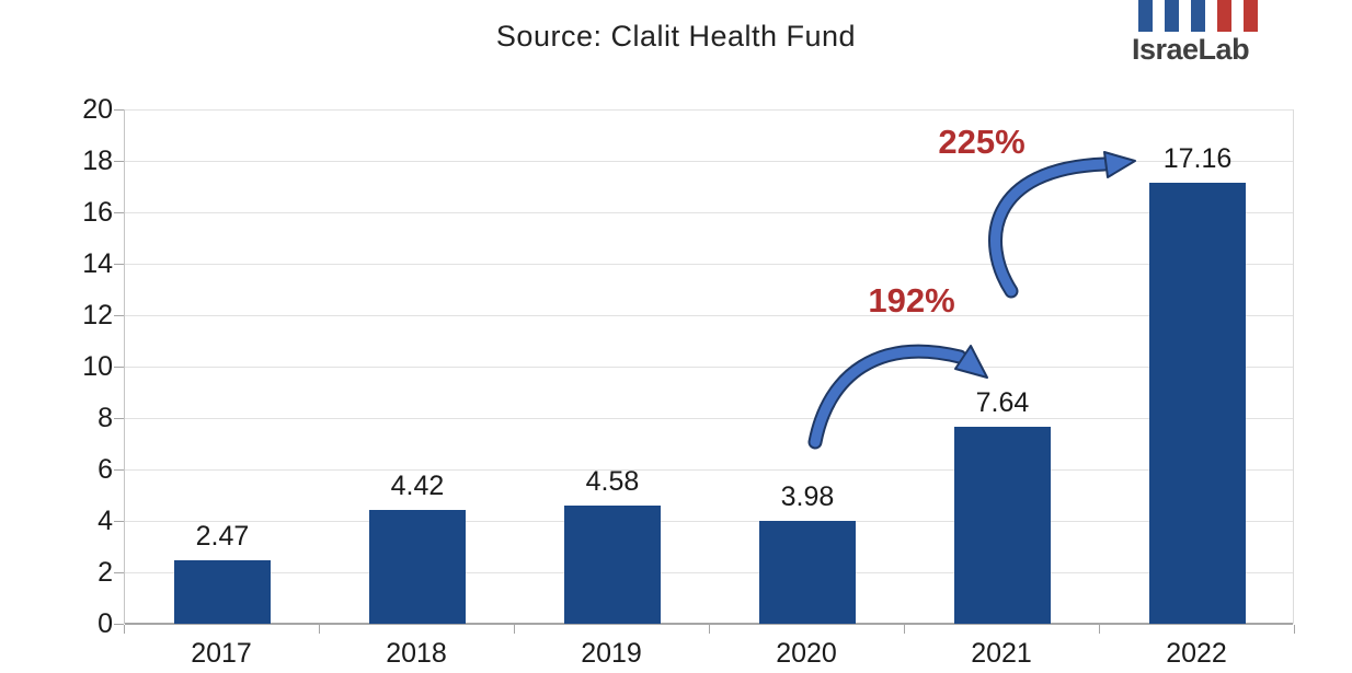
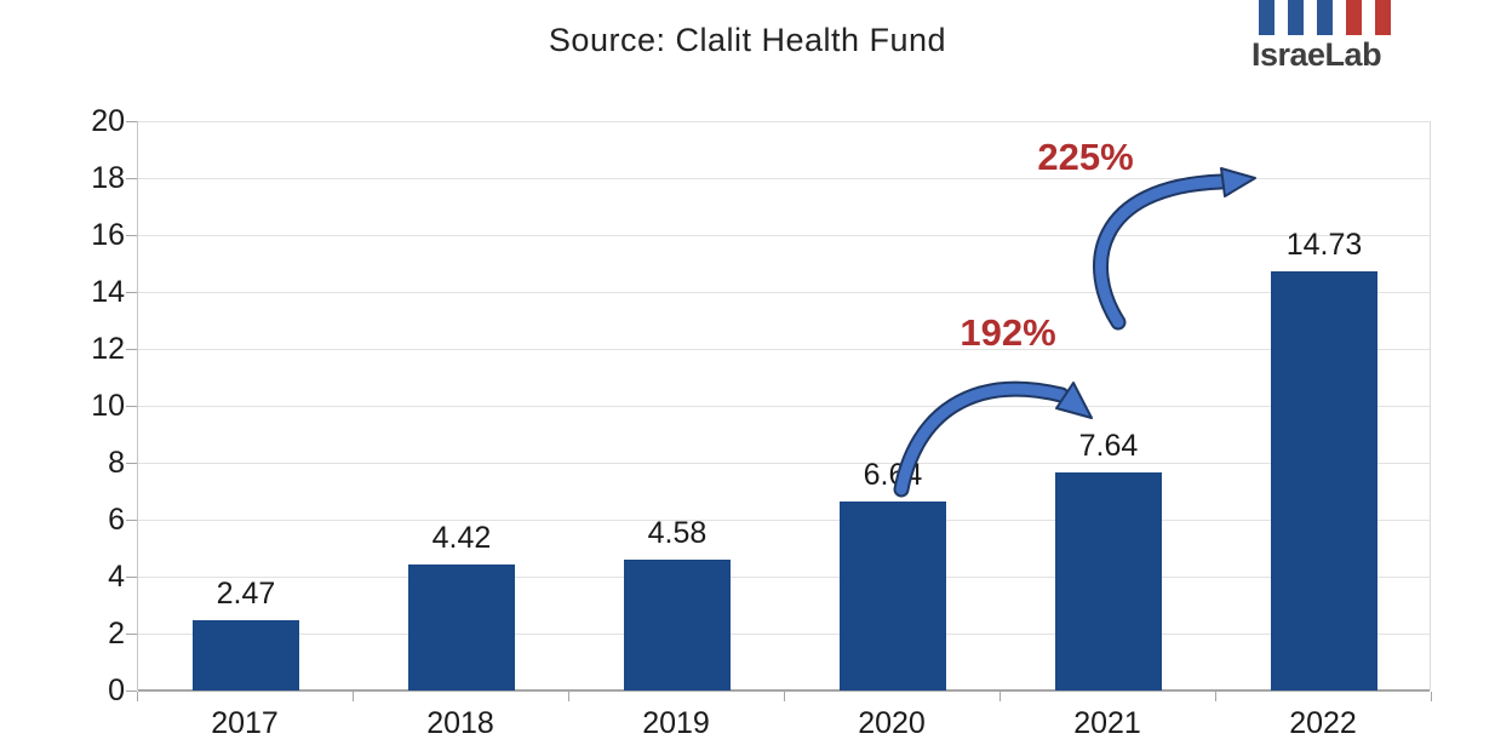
2020: 3.98 -> 6.64
2022: 17.16 -> 14.73
